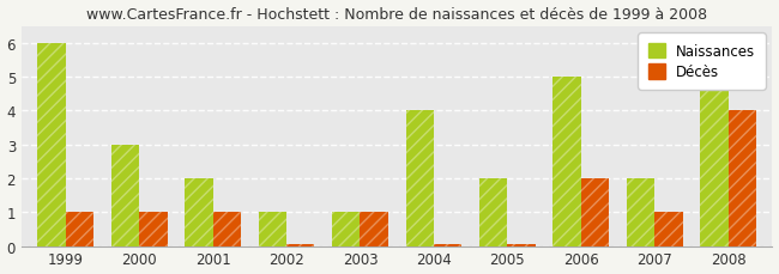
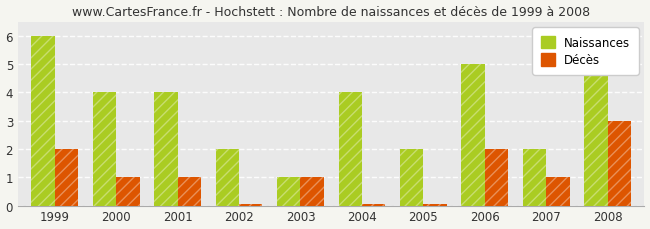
Décès/1999: 1.00 -> 2.00
Naissances/2000: 3 -> 4
Naissances/2001: 2 -> 4
Naissances/2002: 1 -> 2
Décès/2008: 4.00 -> 3.00
